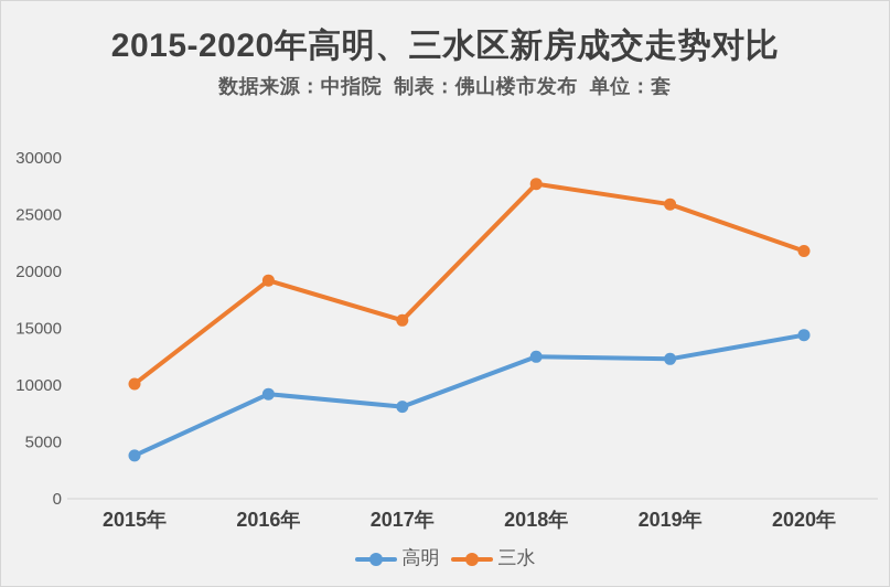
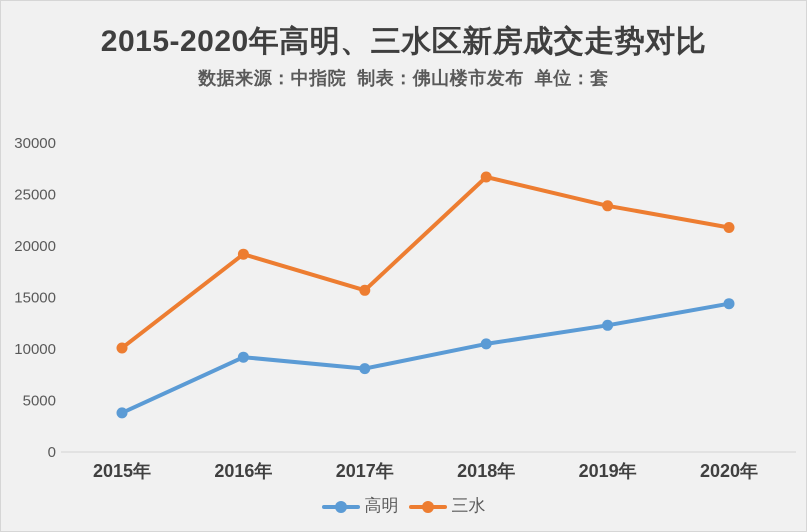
高明/2018年: 12500 -> 10500
三水/2018年: 27700 -> 26700
三水/2019年: 25900 -> 23900
